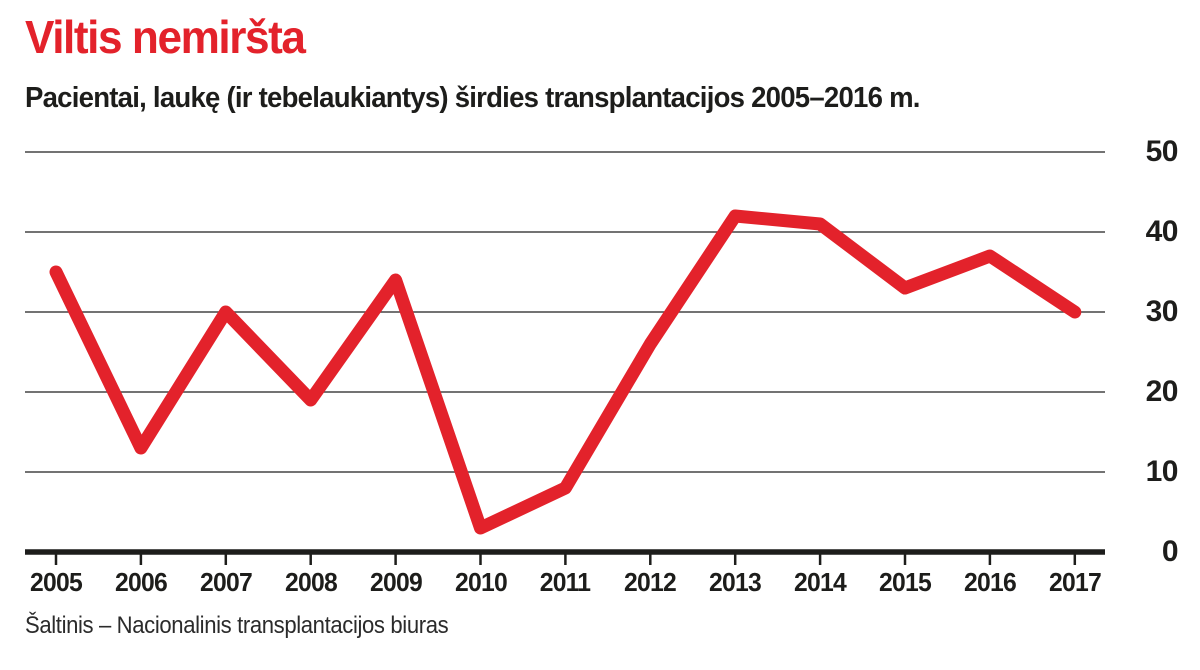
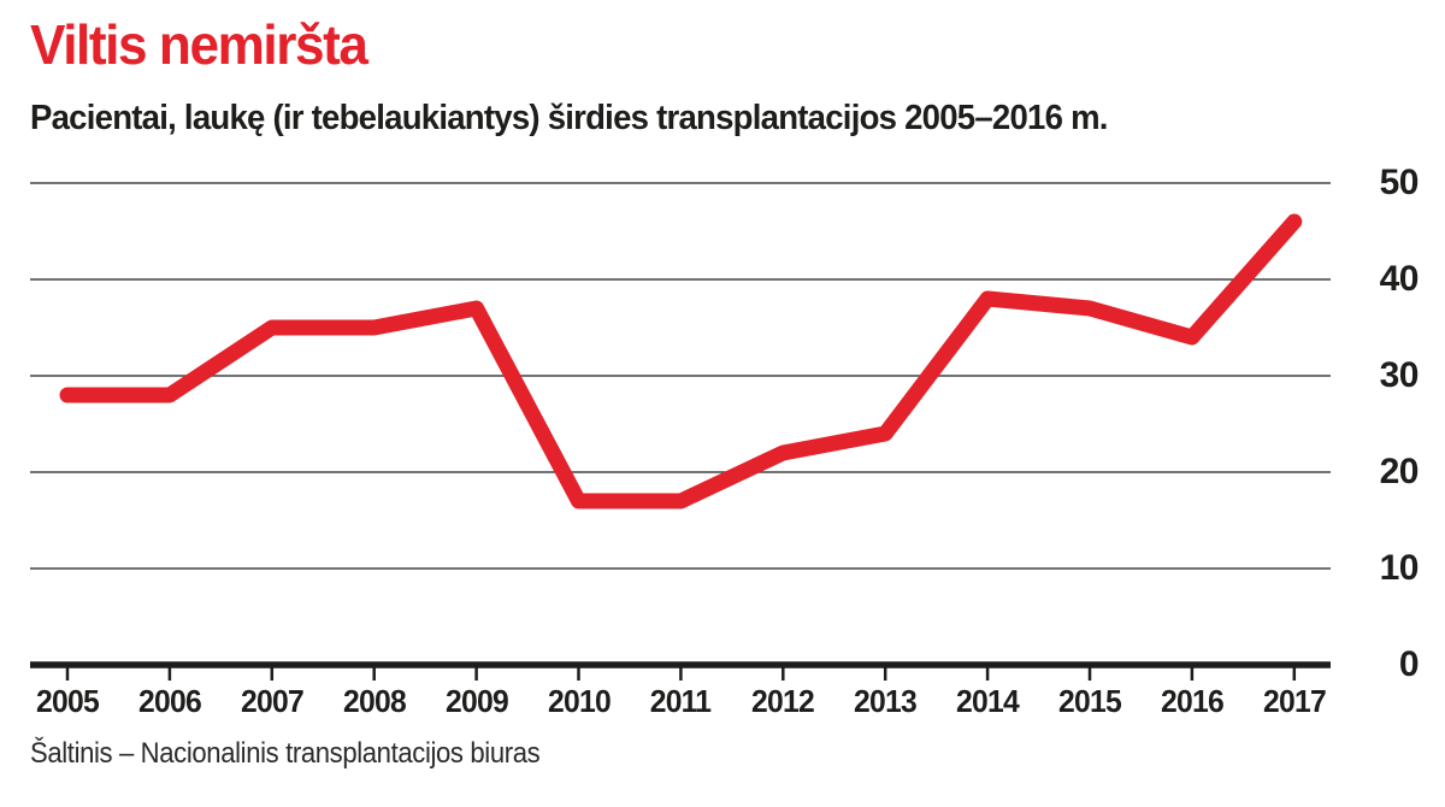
2005: 35 -> 28
2006: 13 -> 28
2007: 30 -> 35
2008: 19 -> 35
2009: 34 -> 37
2010: 3 -> 17
2011: 8 -> 17
2012: 26 -> 22
2013: 42 -> 24
2014: 41 -> 38
2015: 33 -> 37
2016: 37 -> 34
2017: 30 -> 46
